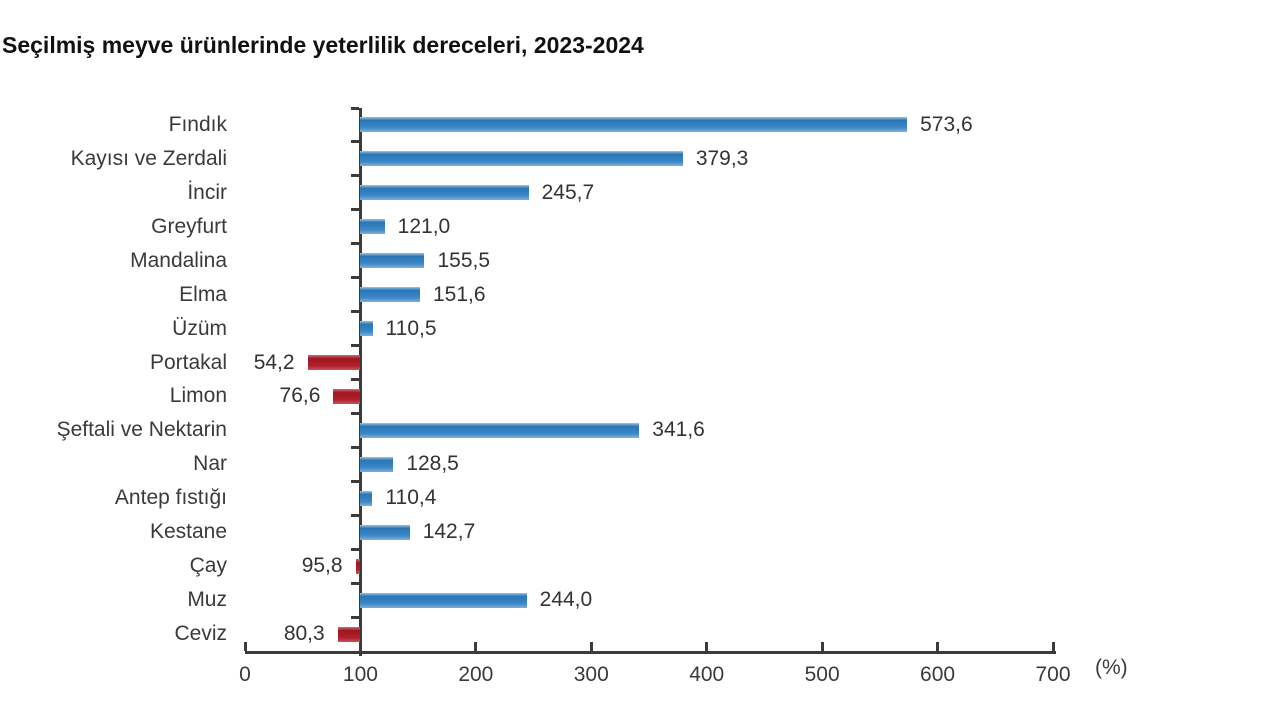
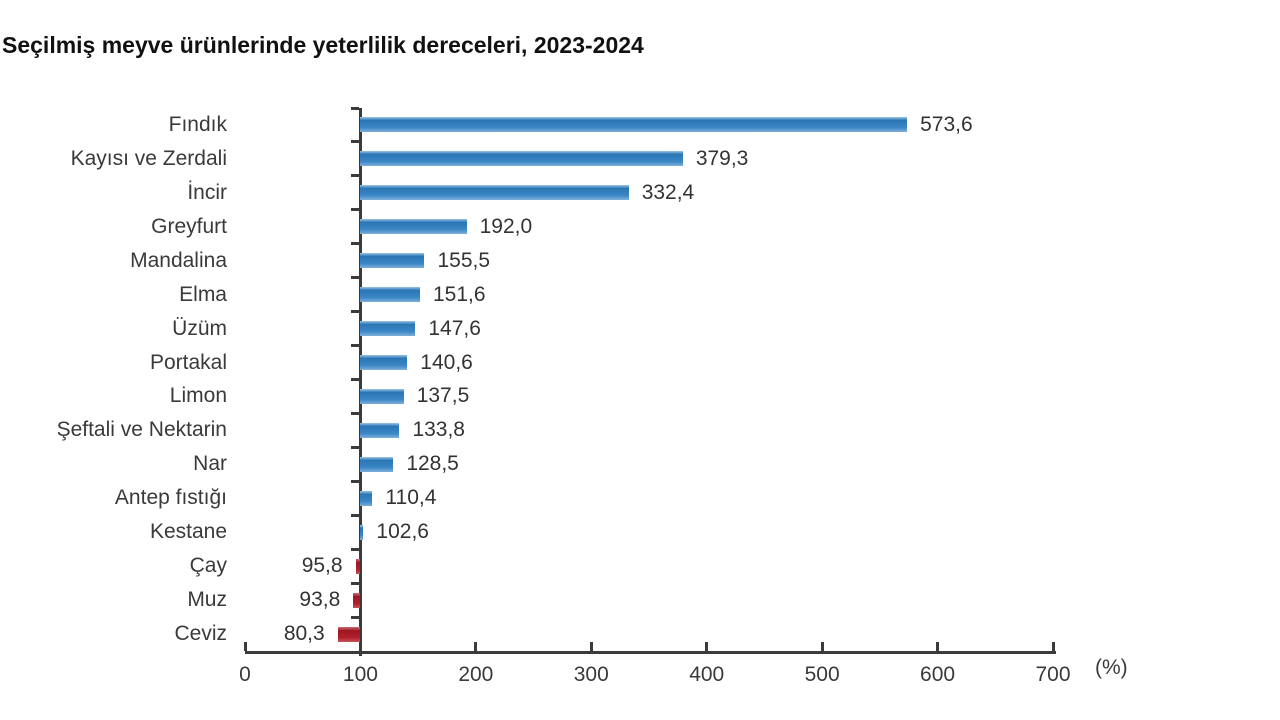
İncir: 245,7 -> 332,4
Greyfurt: 121,0 -> 192,0
Üzüm: 110,5 -> 147,6
Portakal: 54,2 -> 140,6
Limon: 76,6 -> 137,5
Şeftali ve Nektarin: 341,6 -> 133,8
Kestane: 142,7 -> 102,6
Muz: 244,0 -> 93,8
